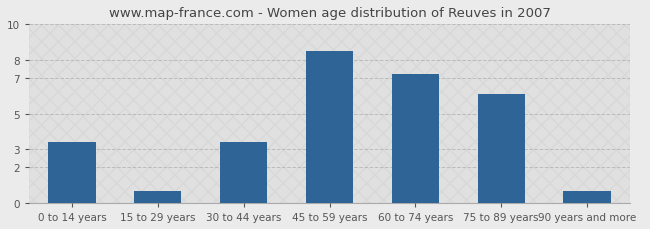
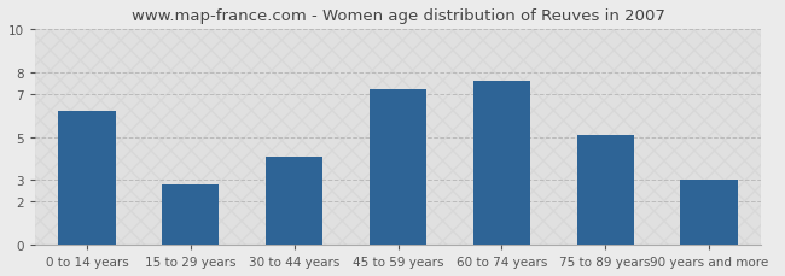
0 to 14 years: 3.4 -> 6.2
15 to 29 years: 0.7 -> 2.8
30 to 44 years: 3.4 -> 4.1
45 to 59 years: 8.5 -> 7.2
60 to 74 years: 7.2 -> 7.6
75 to 89 years: 6.1 -> 5.1
90 years and more: 0.7 -> 3.0
